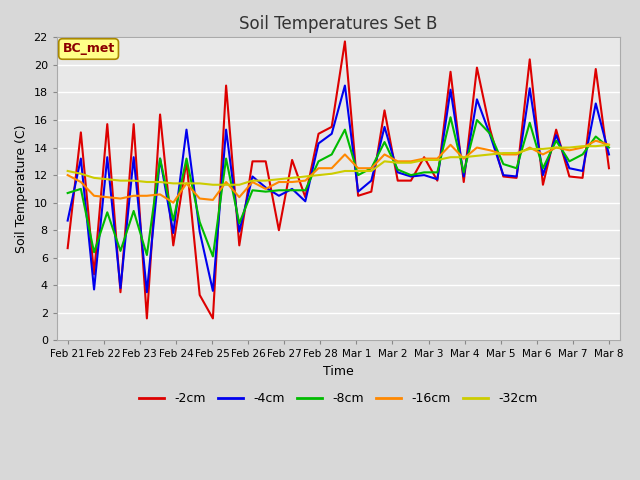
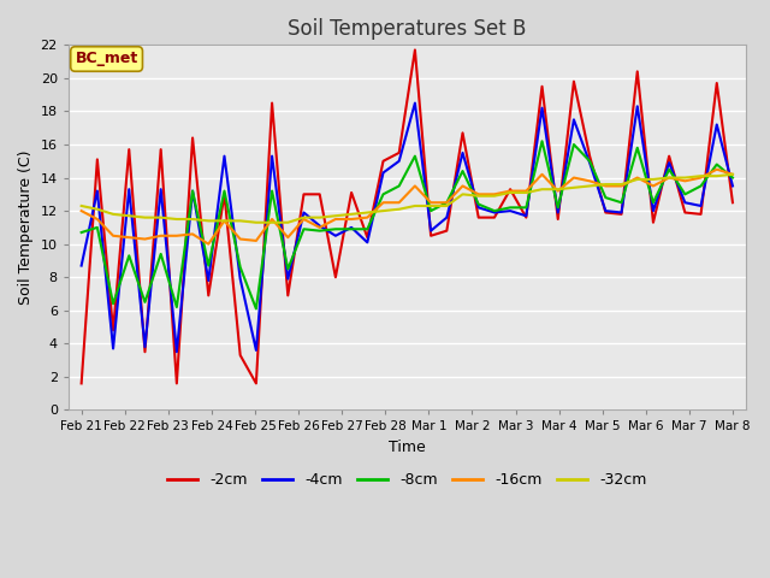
-2cm/Feb 21: 6.7 -> 1.6
